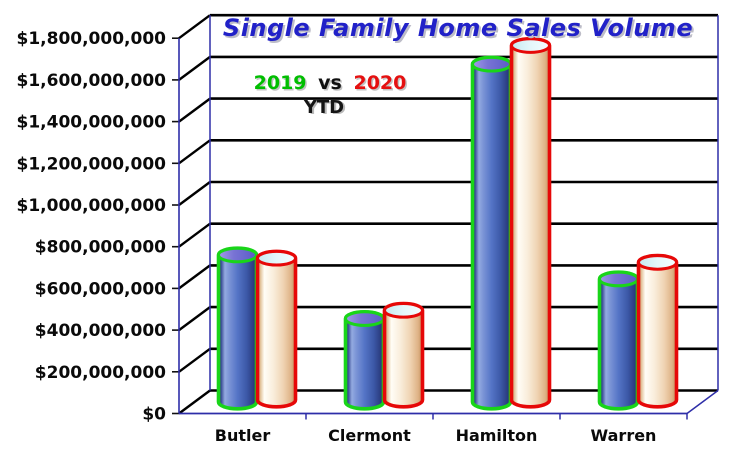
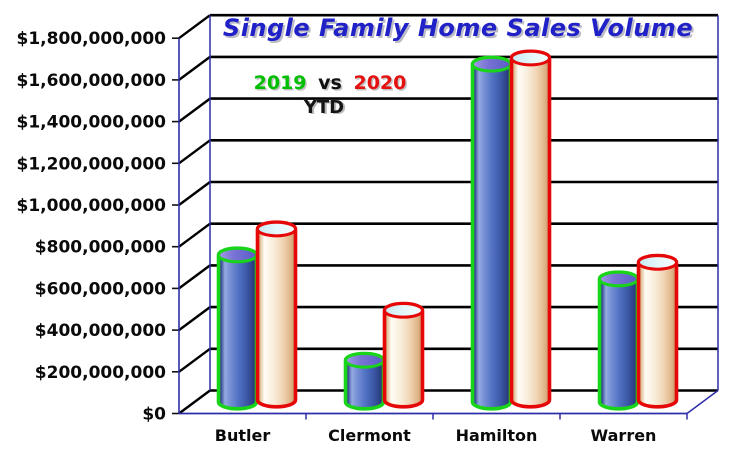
2020/Butler: $680000000 -> $820000000
2019/Clermont: $400000000 -> $200000000
2020/Hamilton: $1700000000 -> $1640000000
